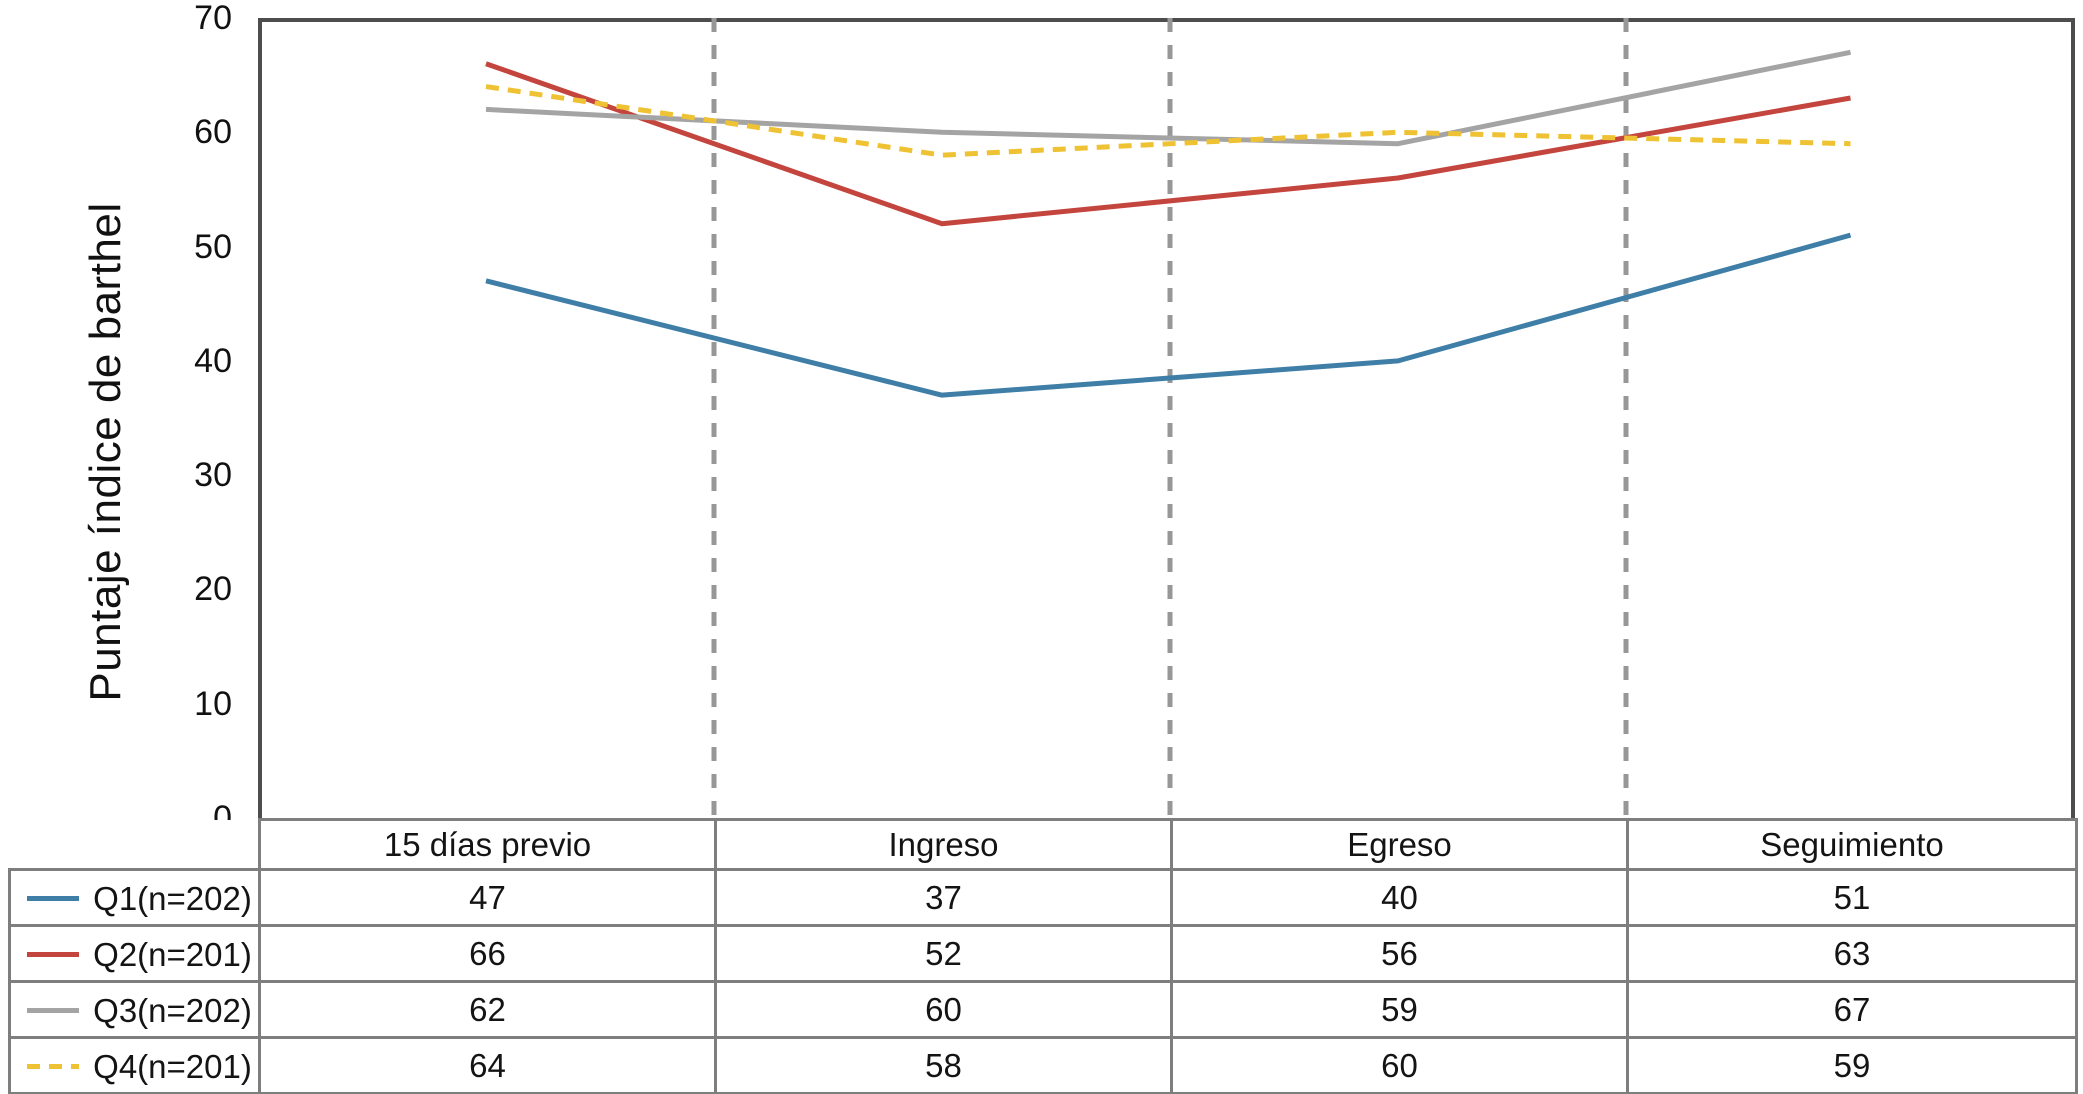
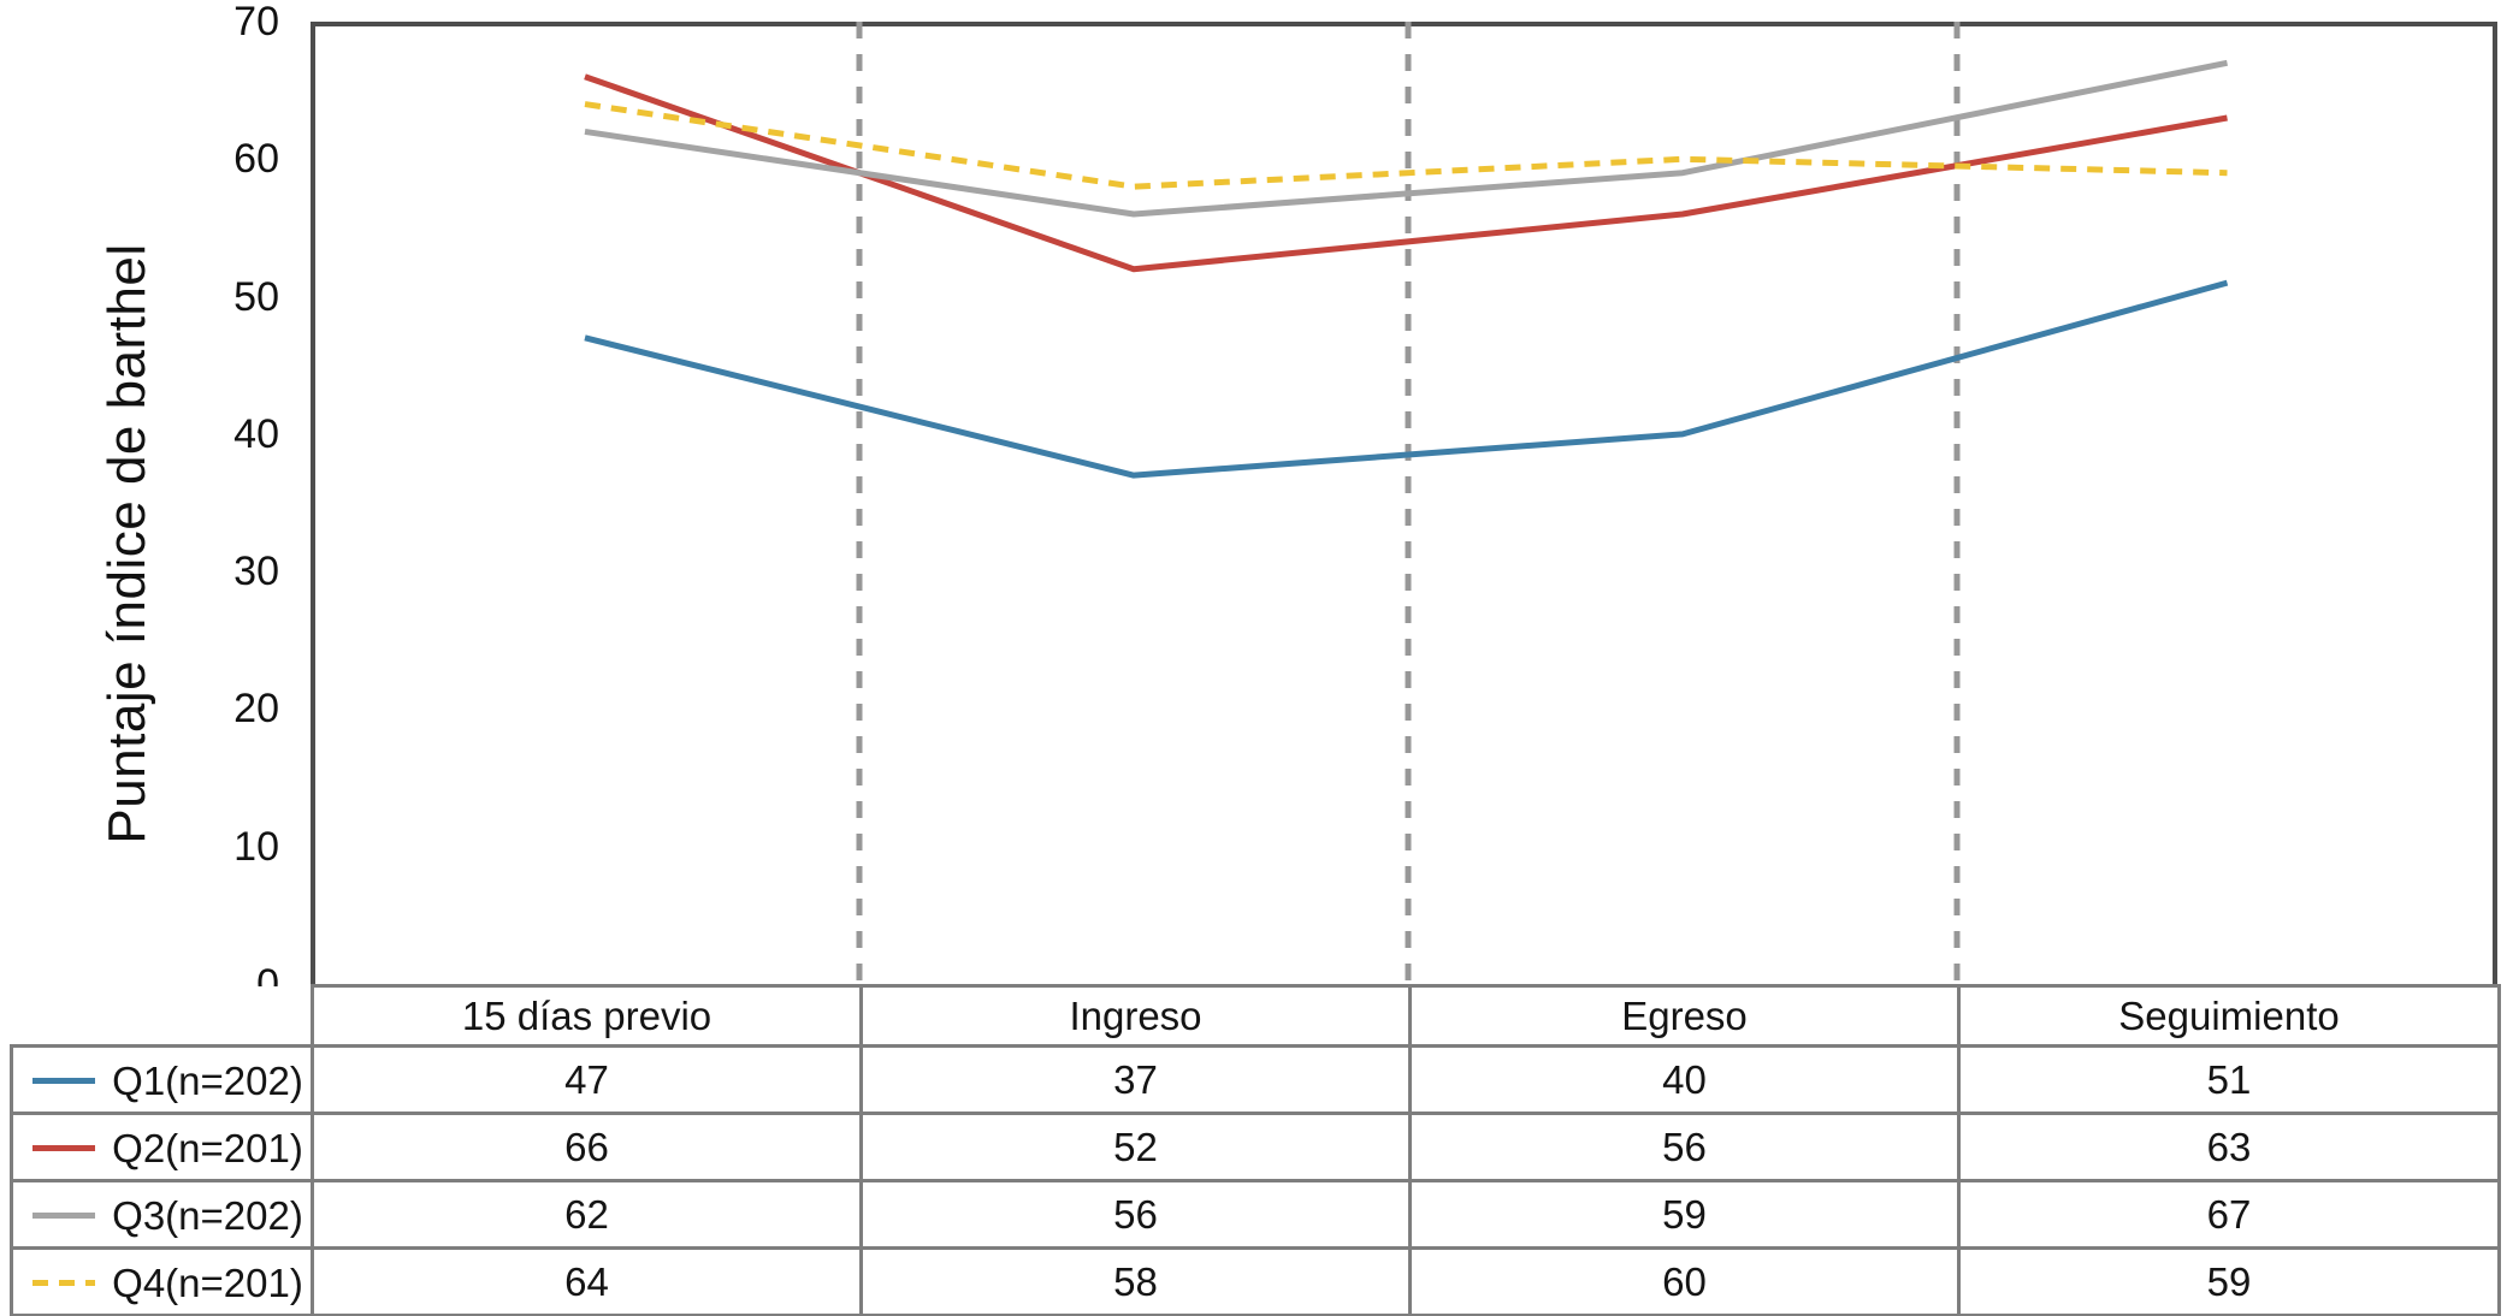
Q3(n=202)/Ingreso: 60 -> 56
